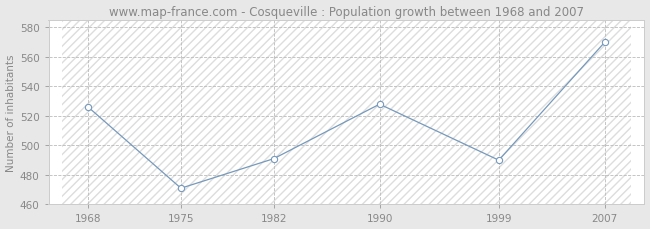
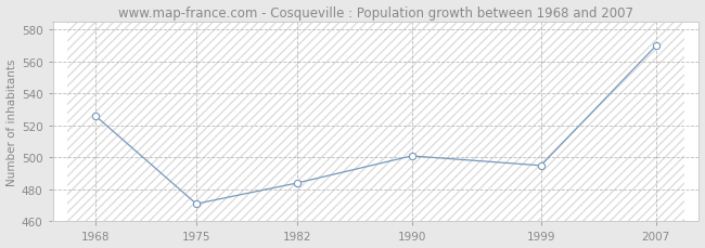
1982: 491 -> 484
1990: 528 -> 501
1999: 490 -> 495
